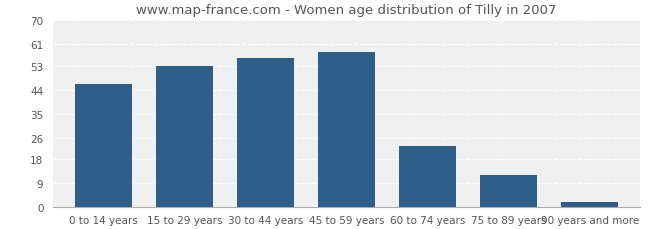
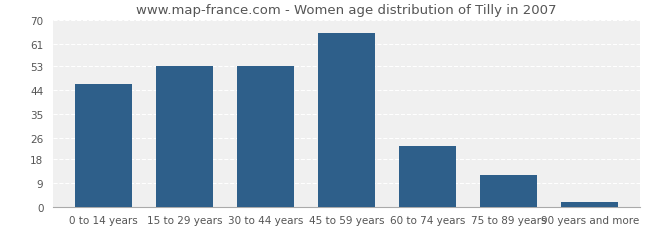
30 to 44 years: 56 -> 53
45 to 59 years: 58 -> 65
